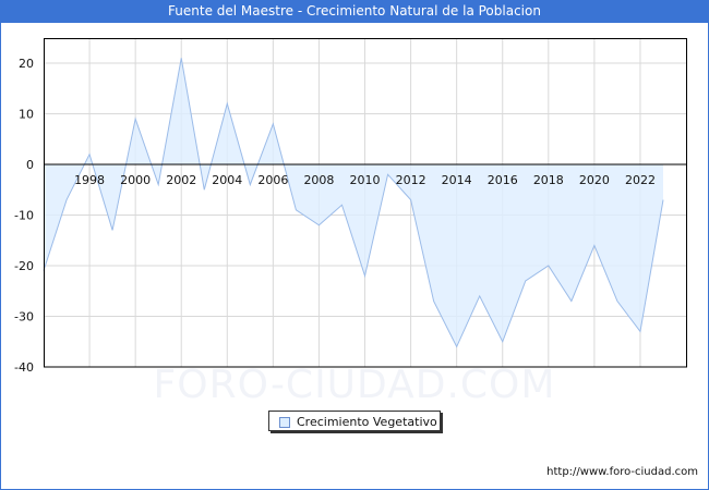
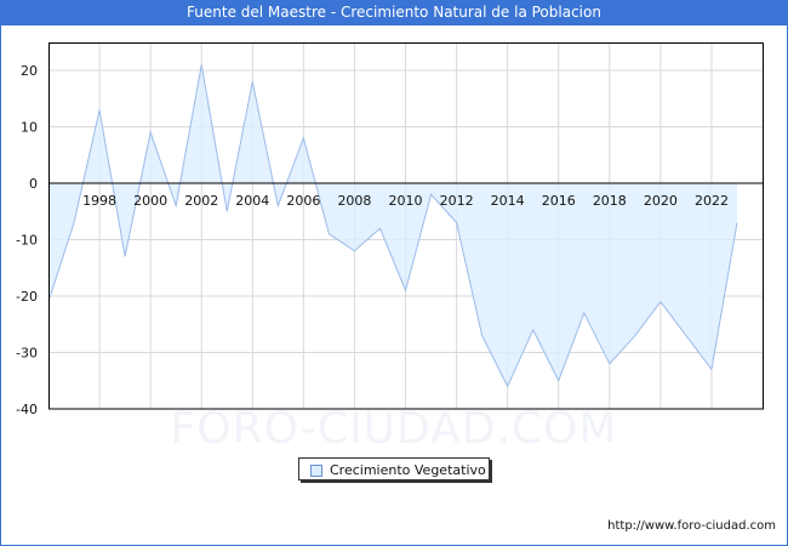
1998: 2 -> 13
2004: 12 -> 18
2010: -22 -> -19
2018: -20 -> -32
2020: -16 -> -21
